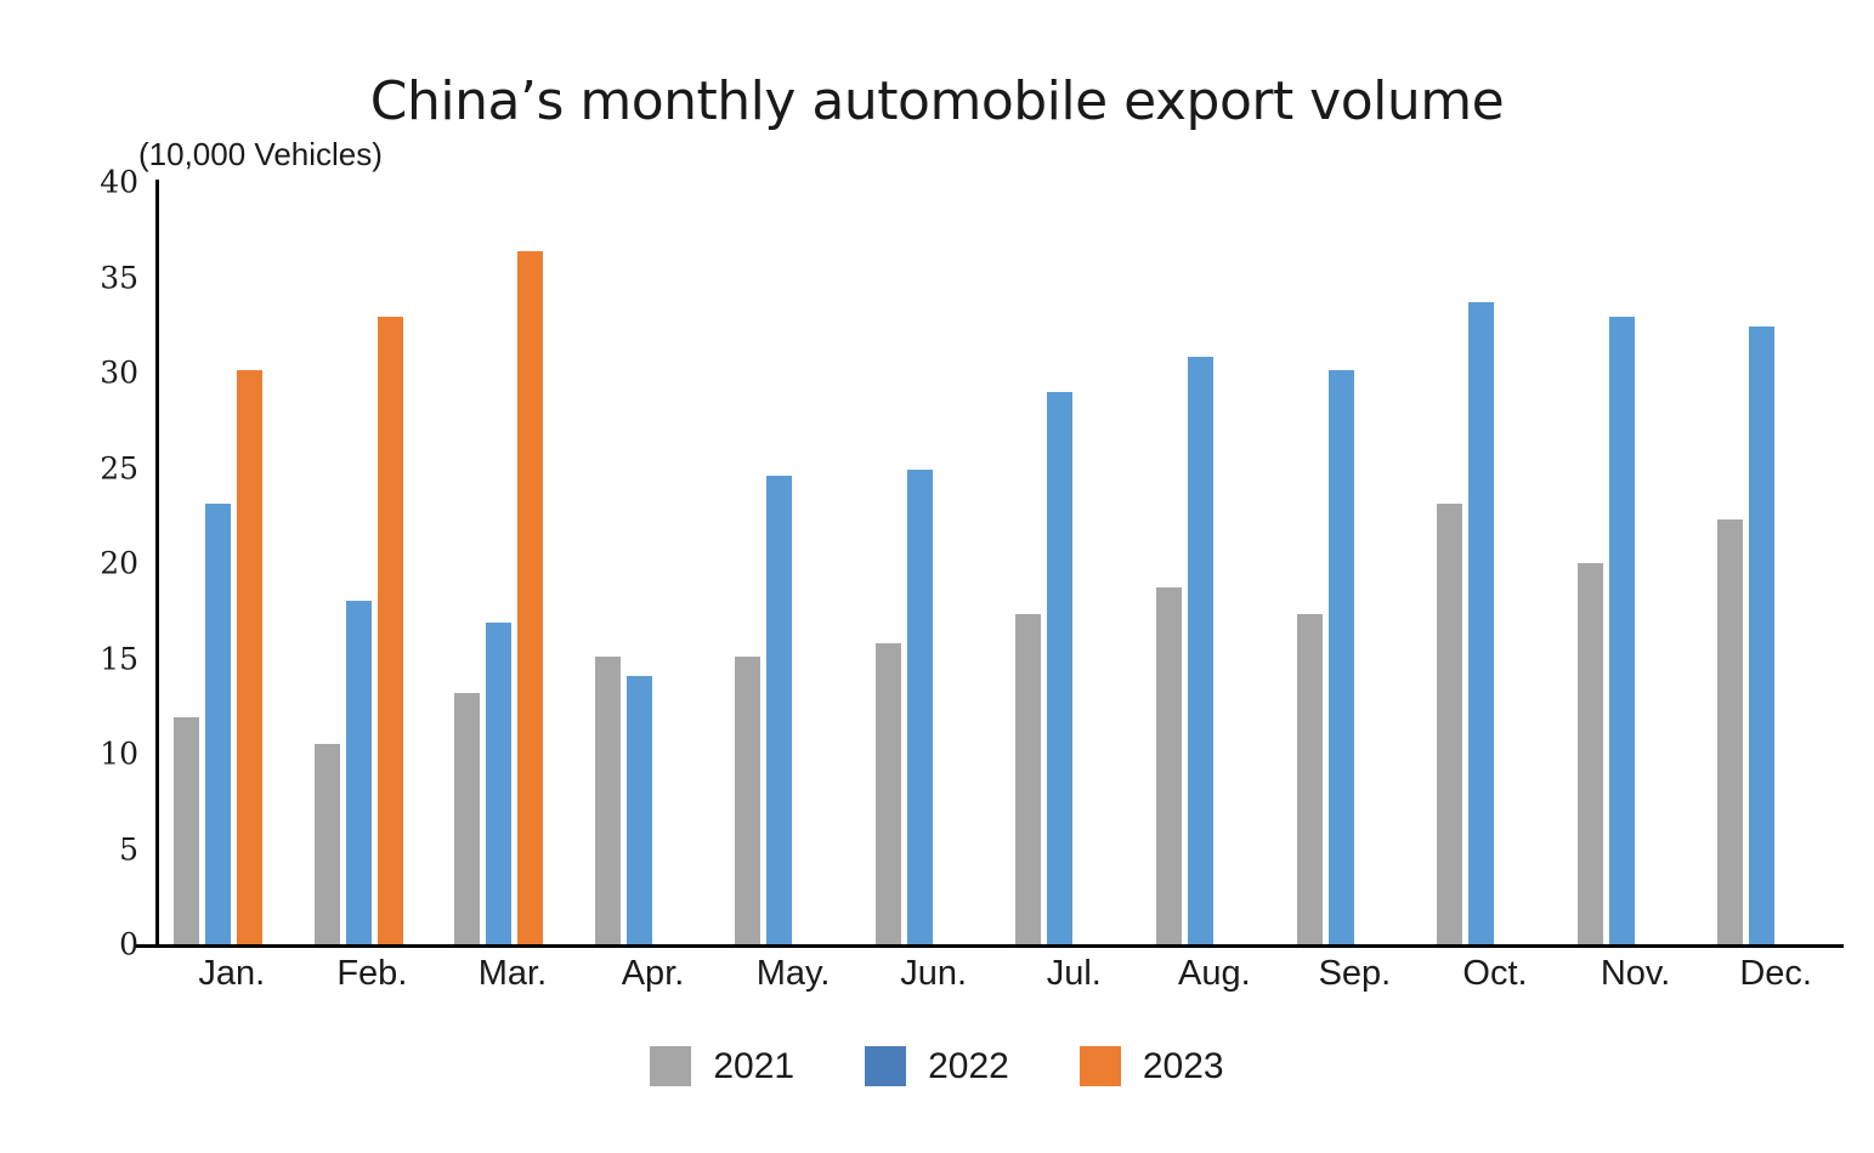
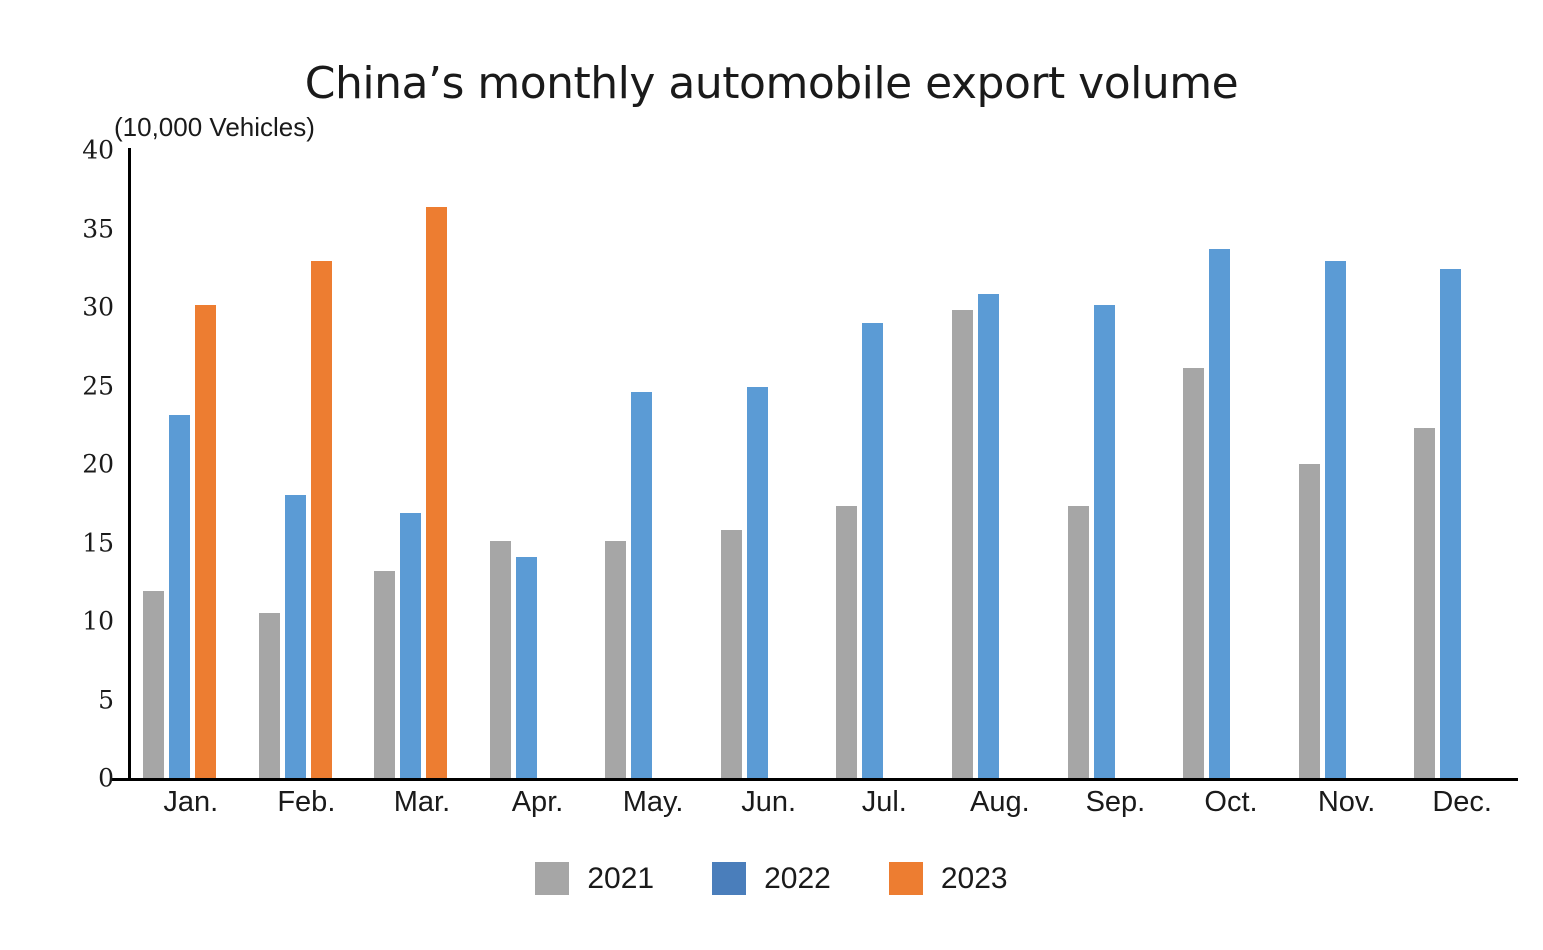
2021/Aug.: 18.7 -> 29.8
2021/Oct.: 23.1 -> 26.1
